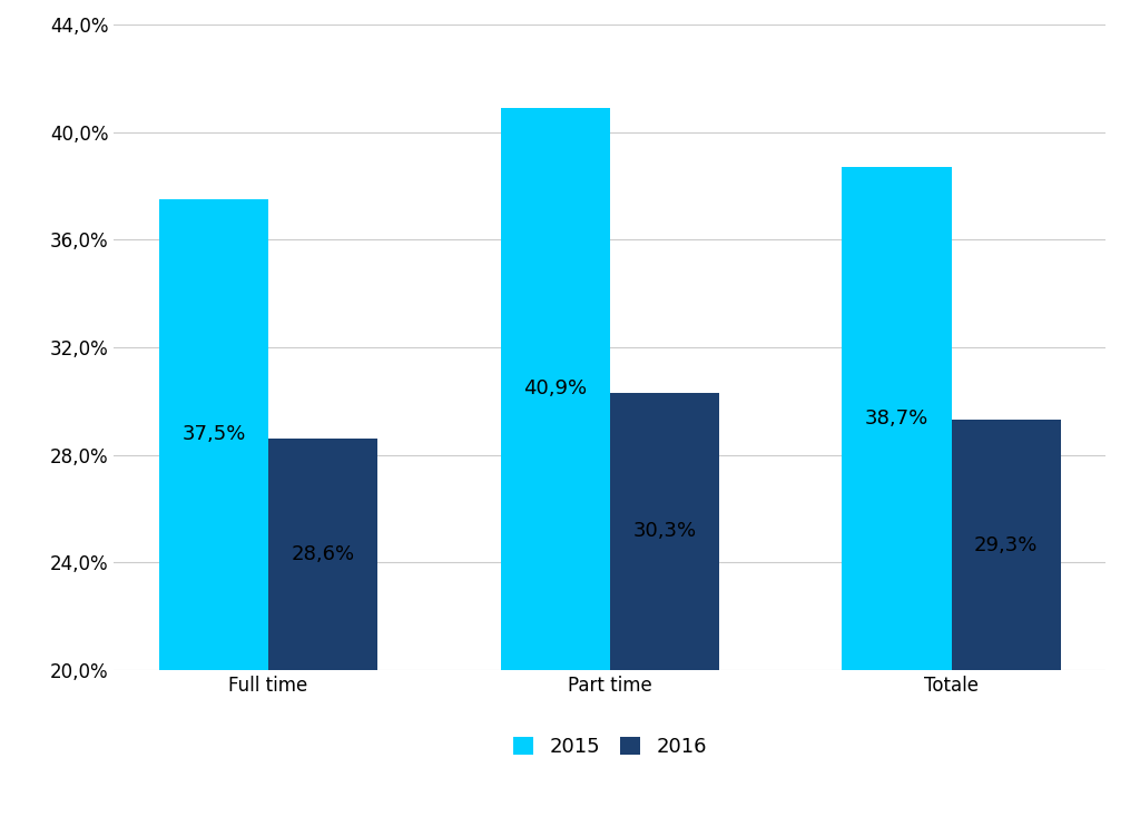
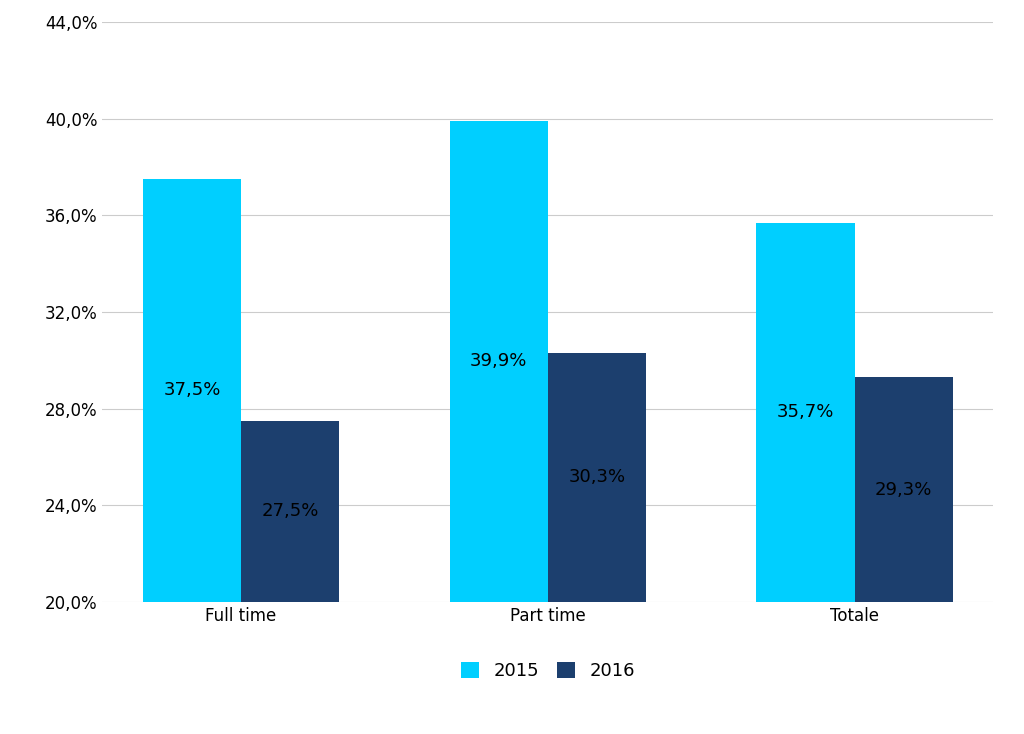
2016/Full time: 28,6% -> 27,5%
2015/Part time: 40,9% -> 39,9%
2015/Totale: 38,7% -> 35,7%
